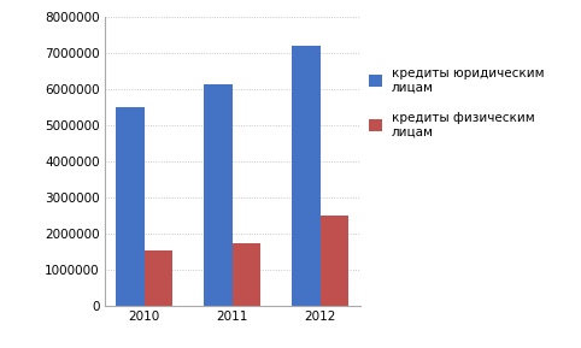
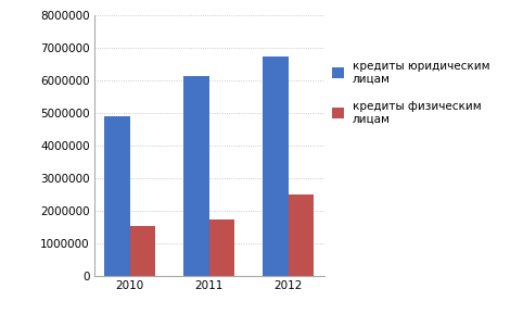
кредиты юридическим лицам/2010: 5500000 -> 4900000
кредиты юридическим лицам/2012: 7200000 -> 6750000
